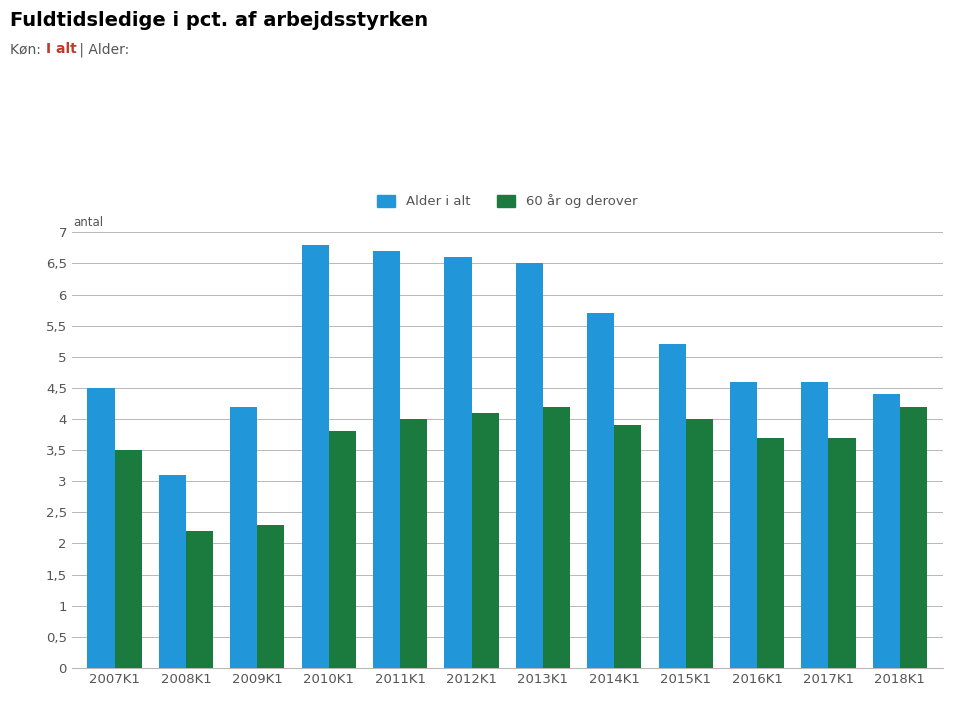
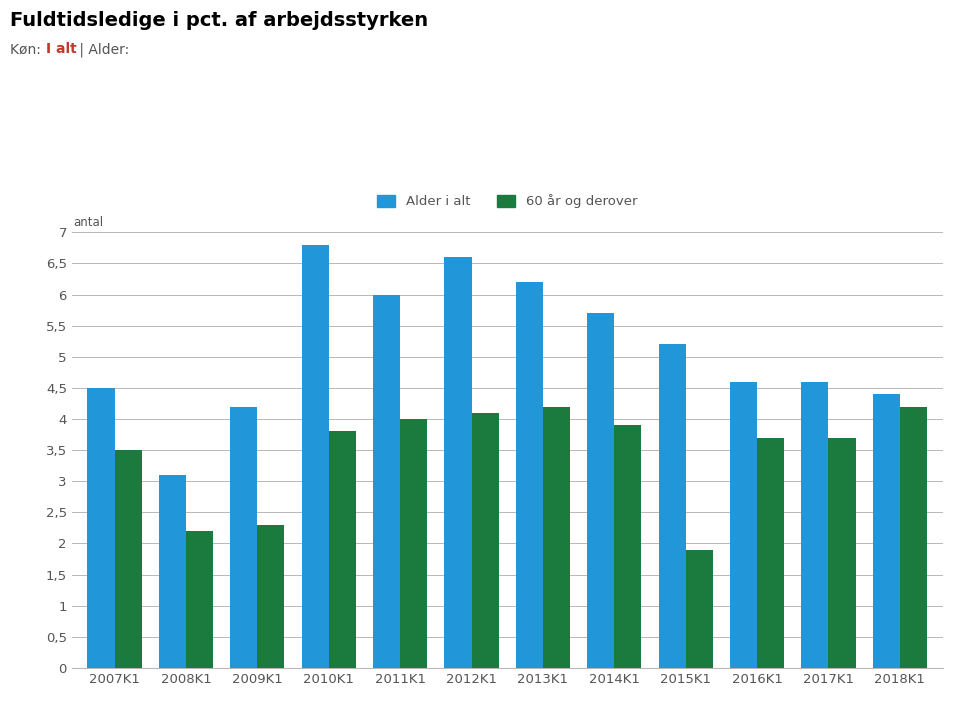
Alder i alt/2011K1: 6,7 -> 6,0
Alder i alt/2013K1: 6,5 -> 6,2
60 år og derover/2015K1: 4,0 -> 1,9
